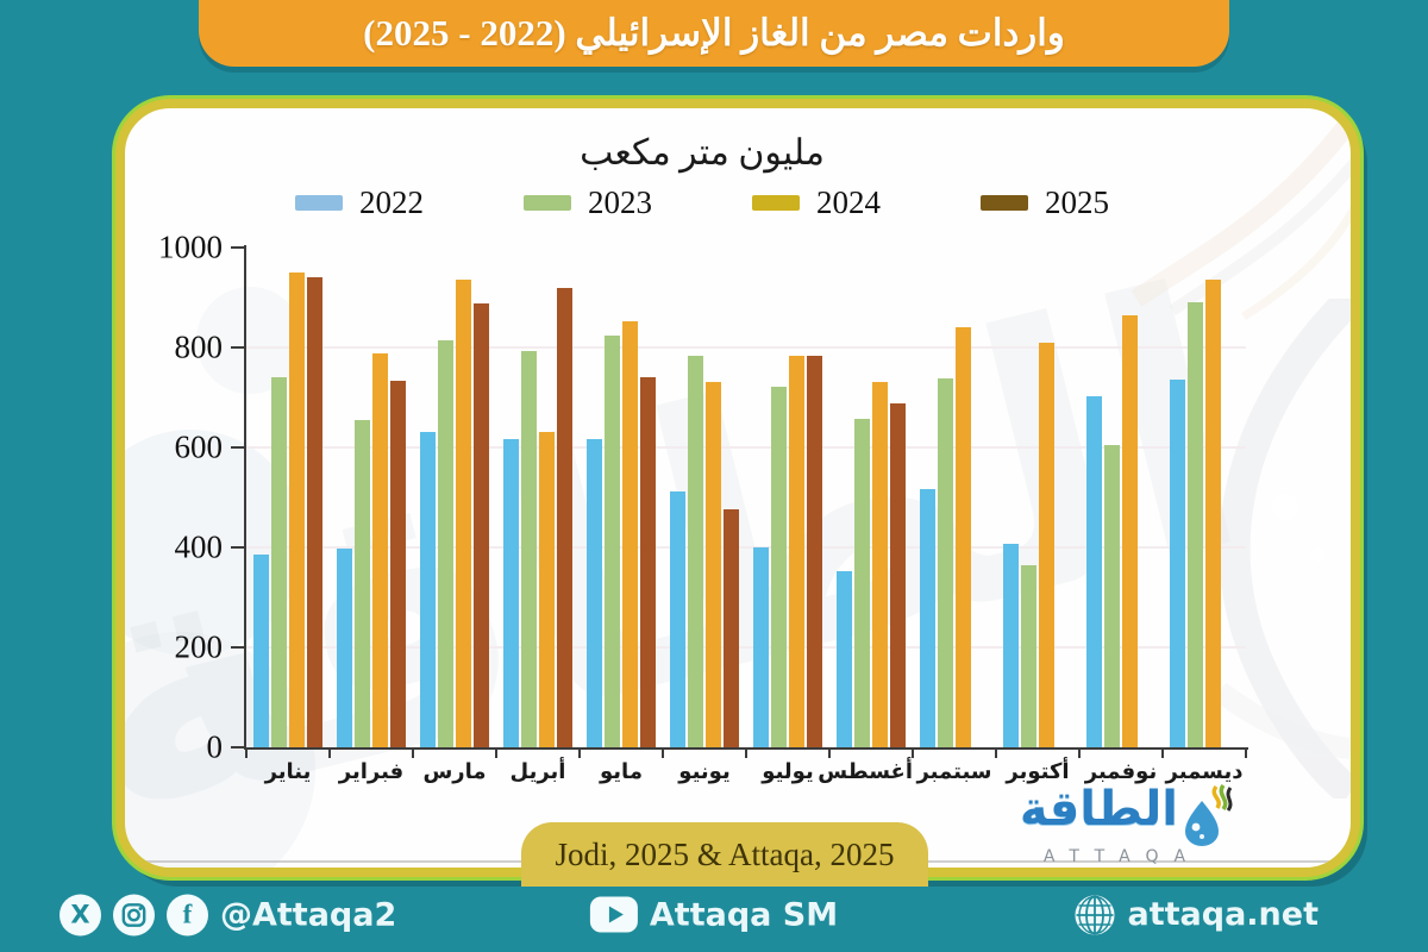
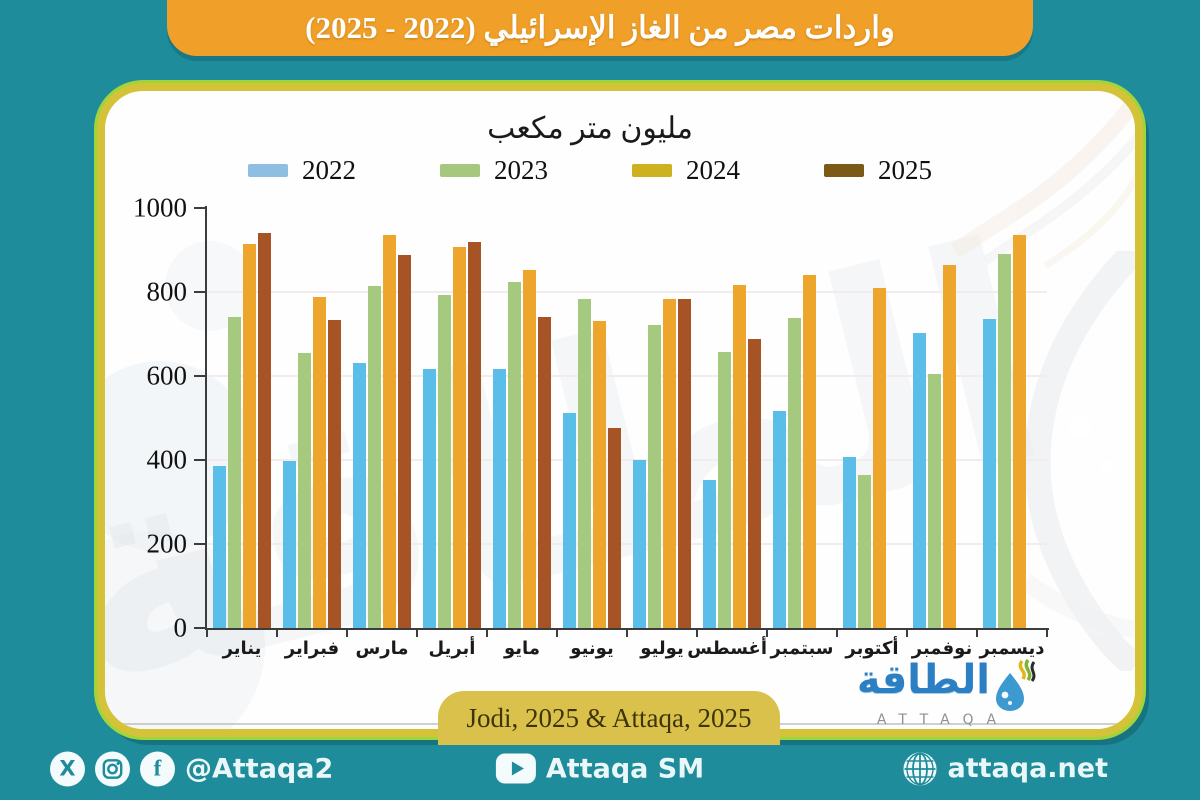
2024/يناير: 950 -> 920
2024/أبريل: 630 -> 910
2024/أغسطس: 730 -> 820
